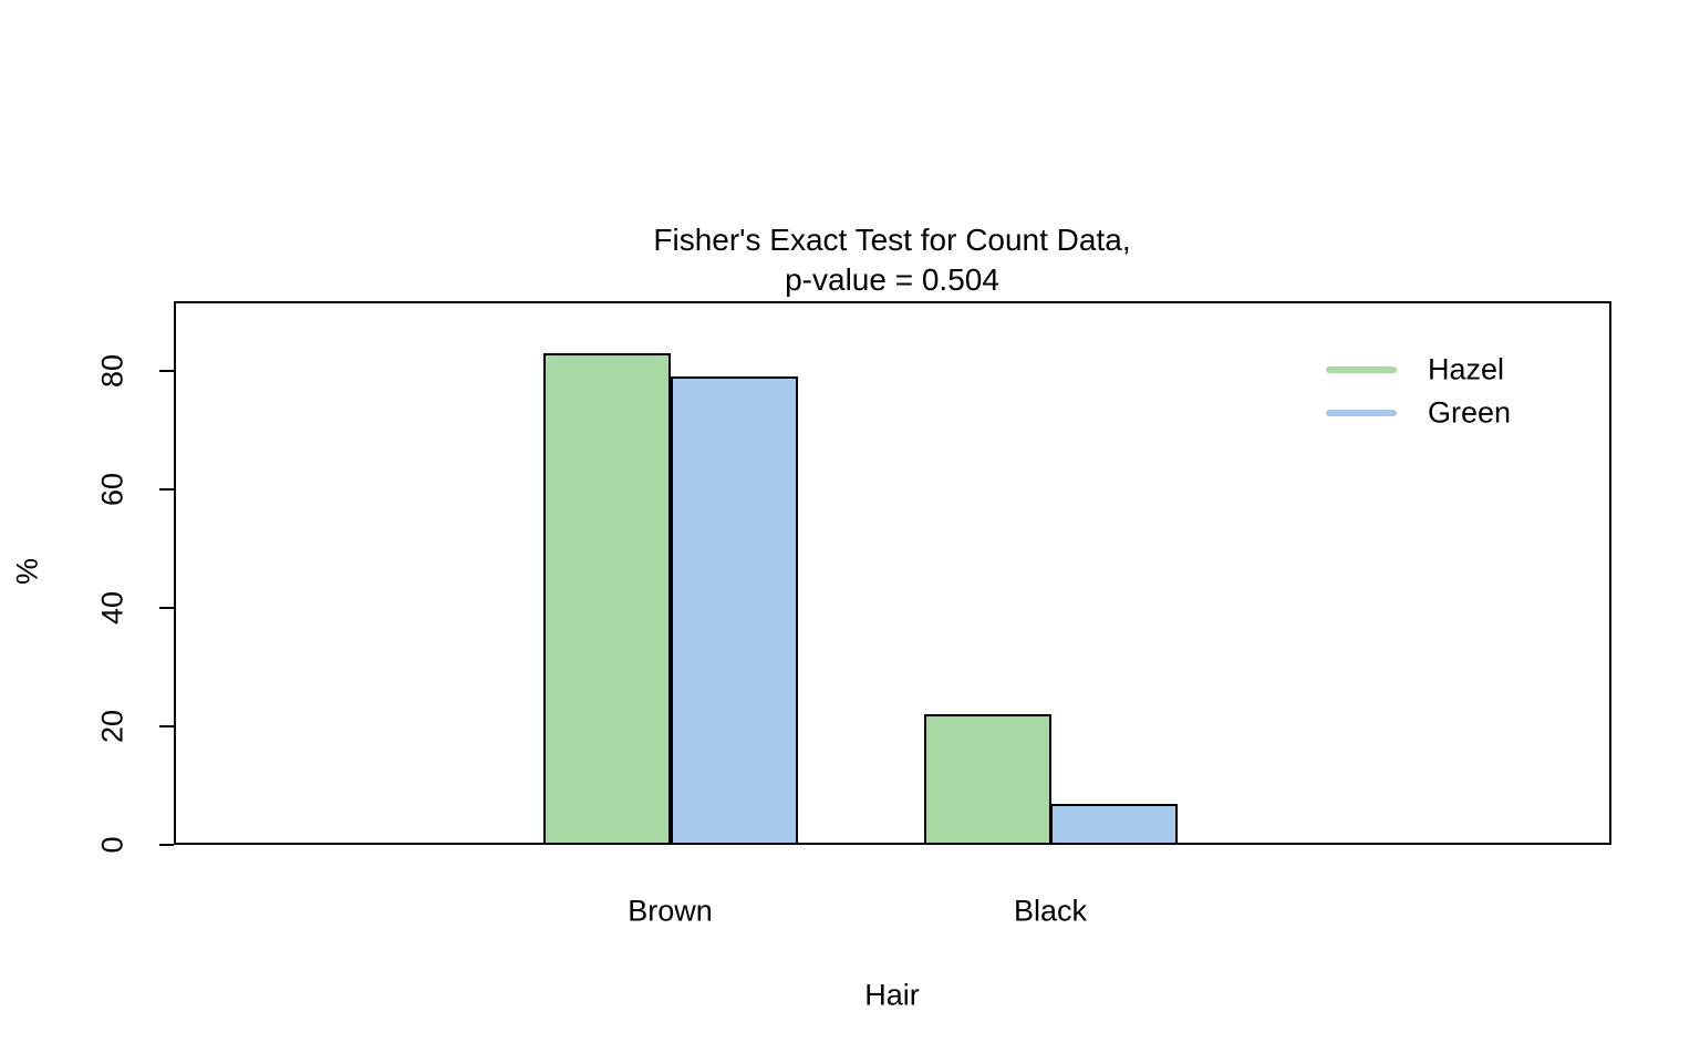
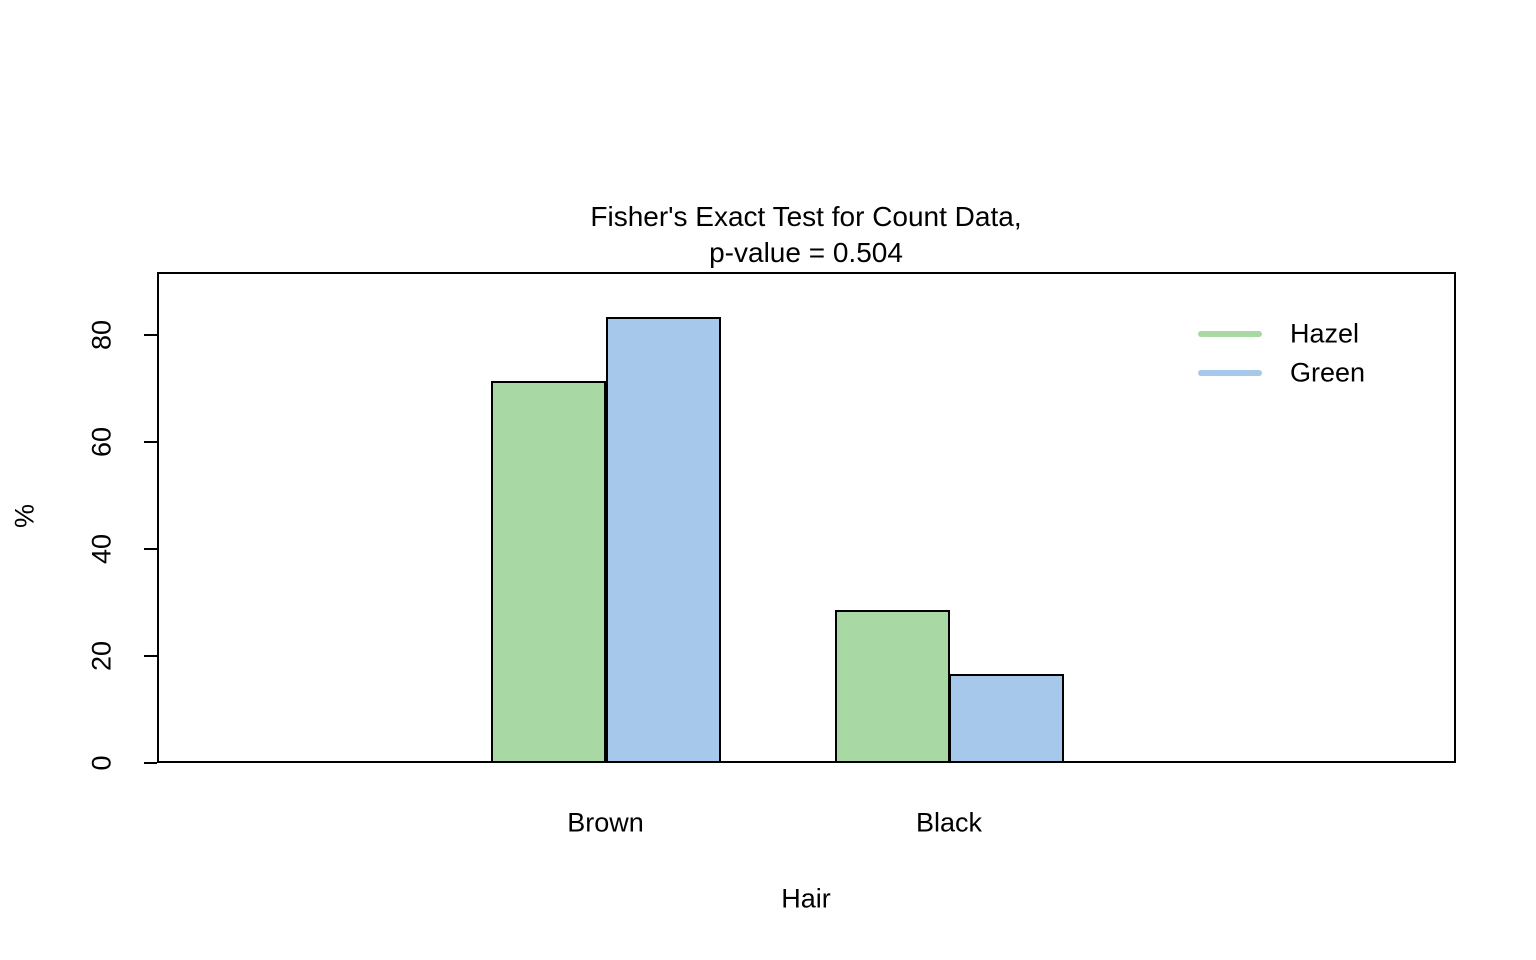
Hazel/Brown: 83 -> 71
Green/Brown: 79 -> 83
Hazel/Black: 22 -> 29
Green/Black: 7 -> 17
